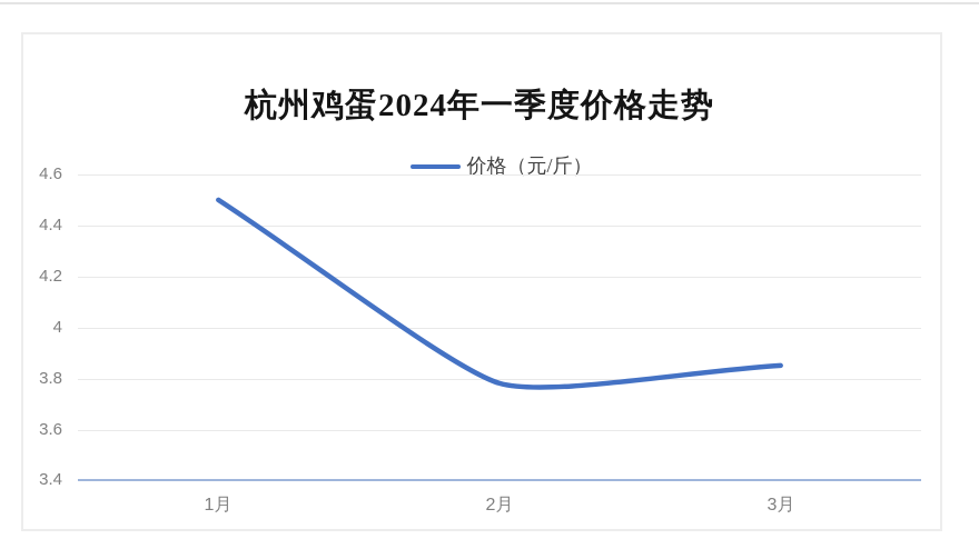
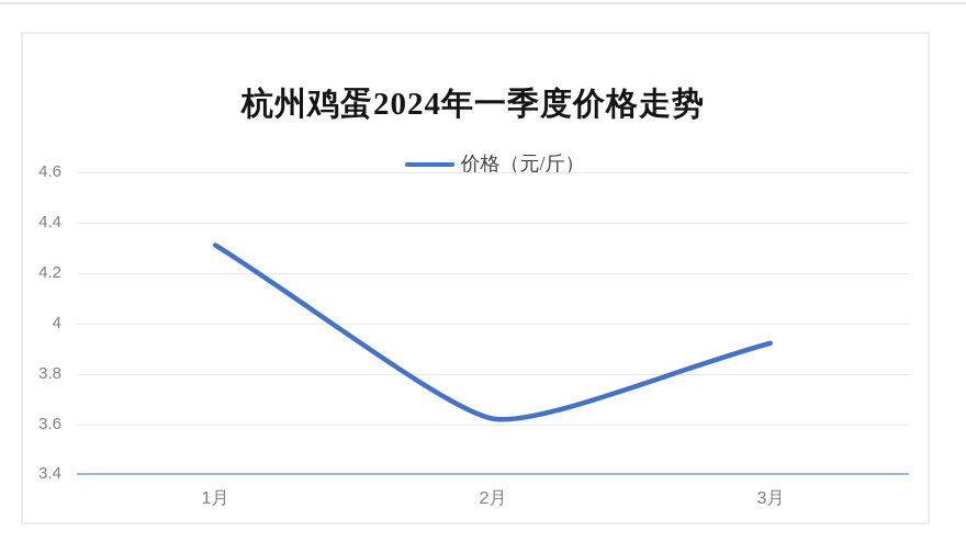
1月: 4.50 -> 4.31
2月: 3.78 -> 3.62
3月: 3.85 -> 3.92
